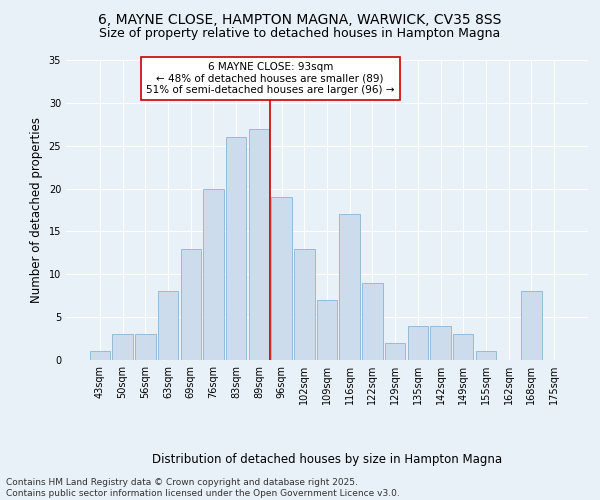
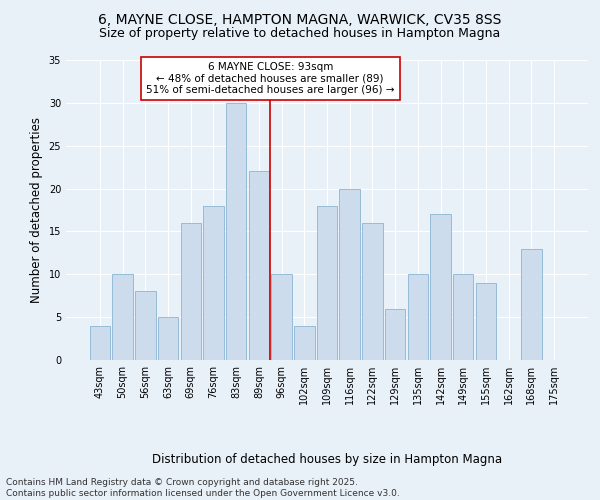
43sqm: 1 -> 4
50sqm: 3 -> 10
56sqm: 3 -> 8
63sqm: 8 -> 5
69sqm: 13 -> 16
76sqm: 20 -> 18
83sqm: 26 -> 30
89sqm: 27 -> 22
96sqm: 19 -> 10
102sqm: 13 -> 4
109sqm: 7 -> 18
116sqm: 17 -> 20
122sqm: 9 -> 16
129sqm: 2 -> 6
135sqm: 4 -> 10
142sqm: 4 -> 17
149sqm: 3 -> 10
155sqm: 1 -> 9
168sqm: 8 -> 13
